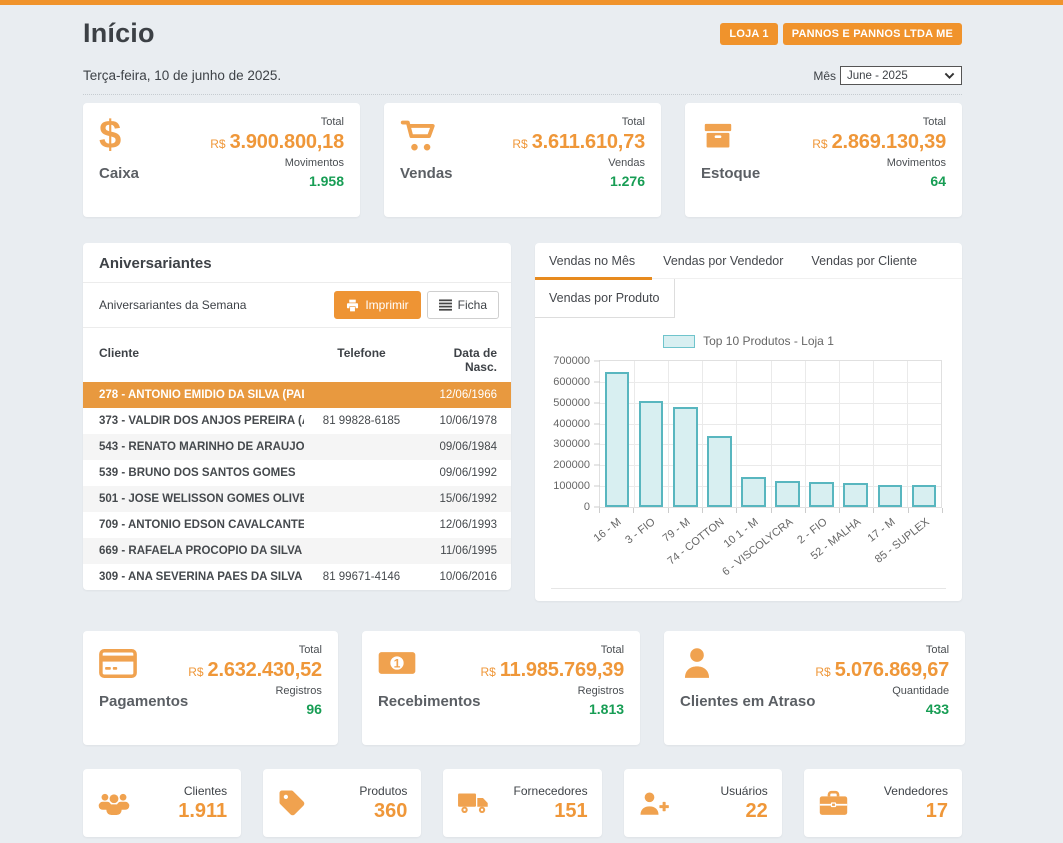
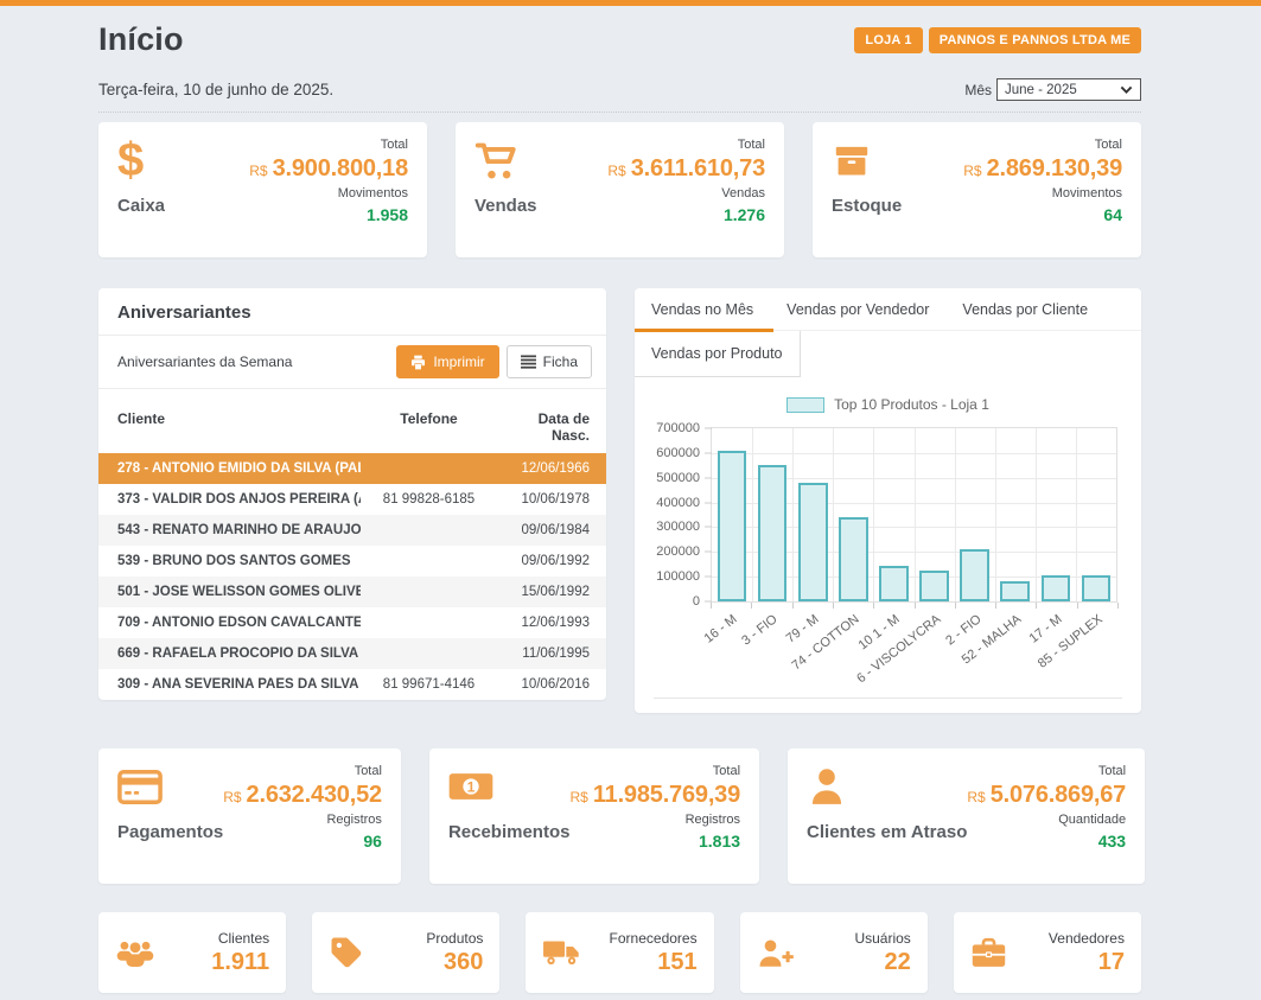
16 - M: 640000 -> 610000
3 - FIO: 510000 -> 550000
2 - FIO: 120000 -> 210000
52 - MALHA: 120000 -> 80000
